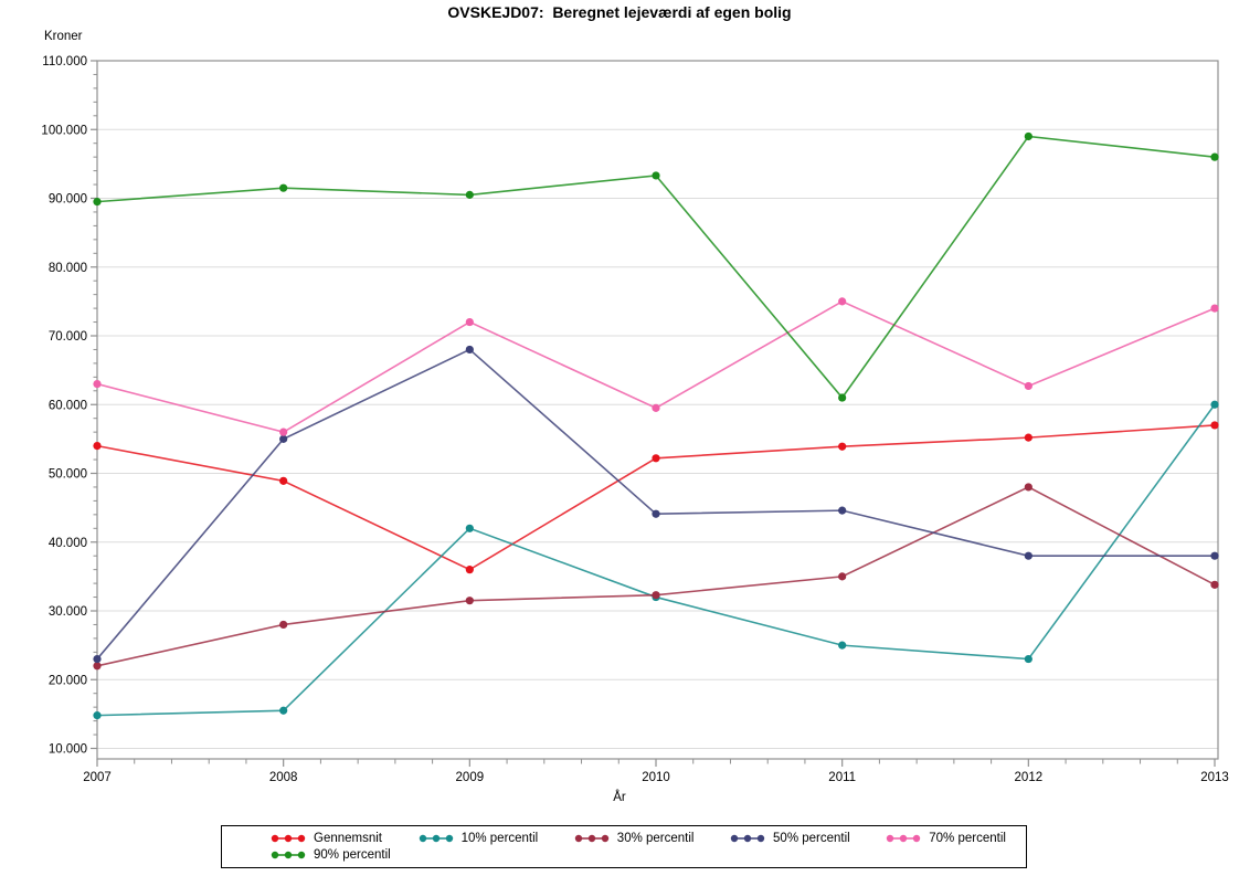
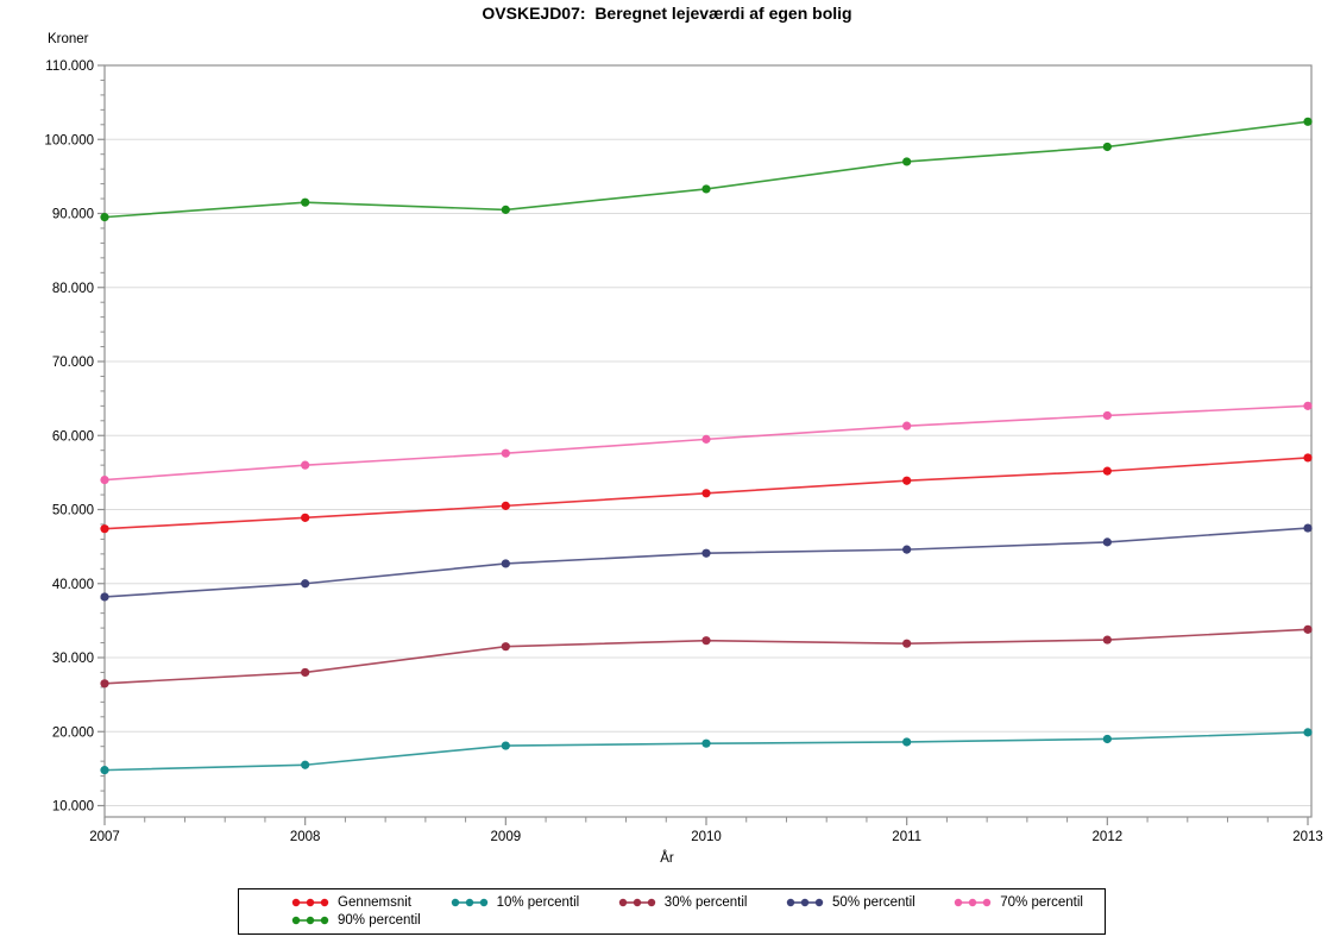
Gennemsnit/2007: 54000 -> 47000
30% percentil/2007: 22000 -> 26000
50% percentil/2007: 23000 -> 38000
70% percentil/2007: 63000 -> 54000
50% percentil/2008: 55000 -> 40000
Gennemsnit/2009: 36000 -> 50000
10% percentil/2009: 42000 -> 18000
50% percentil/2009: 68000 -> 43000
70% percentil/2009: 72000 -> 58000
10% percentil/2010: 32000 -> 18000
10% percentil/2011: 25000 -> 19000
30% percentil/2011: 35000 -> 32000
70% percentil/2011: 75000 -> 61000
90% percentil/2011: 61000 -> 97000
10% percentil/2012: 23000 -> 19000
30% percentil/2012: 48000 -> 32000
50% percentil/2012: 38000 -> 46000
10% percentil/2013: 60000 -> 20000
50% percentil/2013: 38000 -> 48000
70% percentil/2013: 74000 -> 64000
90% percentil/2013: 96000 -> 102000
